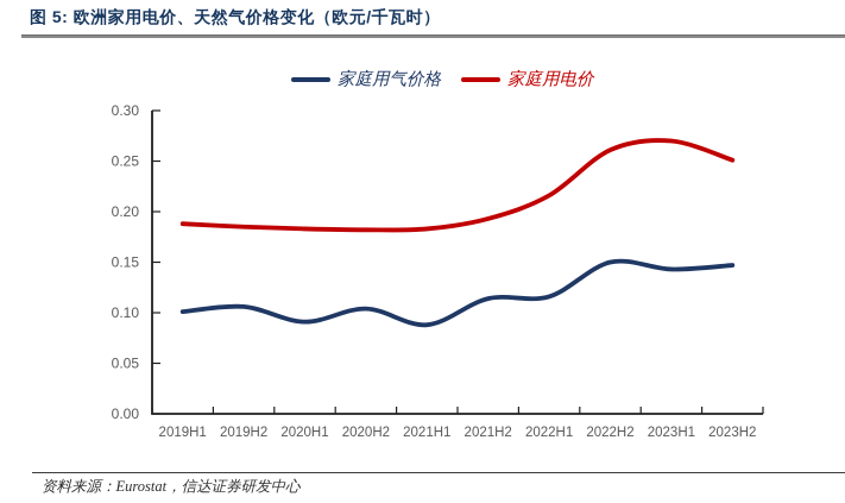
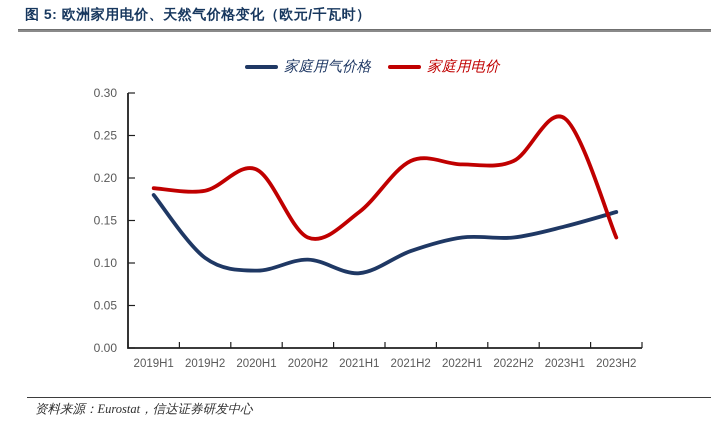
家庭用气价格/2019H1: 0.10 -> 0.18
家庭用电价/2020H1: 0.18 -> 0.21
家庭用电价/2020H2: 0.18 -> 0.13
家庭用电价/2021H1: 0.18 -> 0.16
家庭用电价/2021H2: 0.19 -> 0.22
家庭用气价格/2022H1: 0.12 -> 0.13
家庭用气价格/2022H2: 0.15 -> 0.13
家庭用电价/2022H2: 0.26 -> 0.22
家庭用气价格/2023H2: 0.15 -> 0.16
家庭用电价/2023H2: 0.25 -> 0.13
